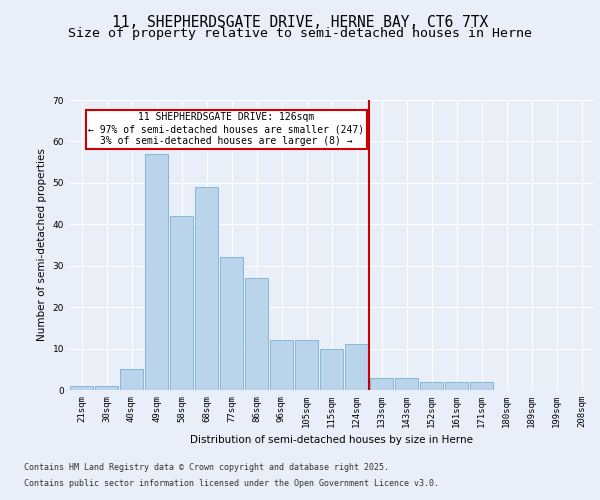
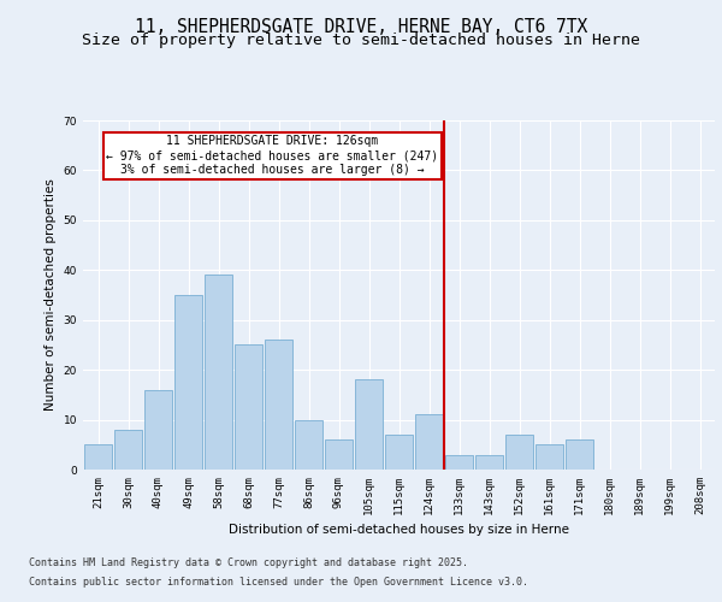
21sqm: 1 -> 5
30sqm: 1 -> 8
40sqm: 5 -> 16
49sqm: 57 -> 35
58sqm: 42 -> 39
68sqm: 49 -> 25
77sqm: 32 -> 26
86sqm: 27 -> 10
96sqm: 12 -> 6
105sqm: 12 -> 18
115sqm: 10 -> 7
152sqm: 2 -> 7
161sqm: 2 -> 5
171sqm: 2 -> 6
